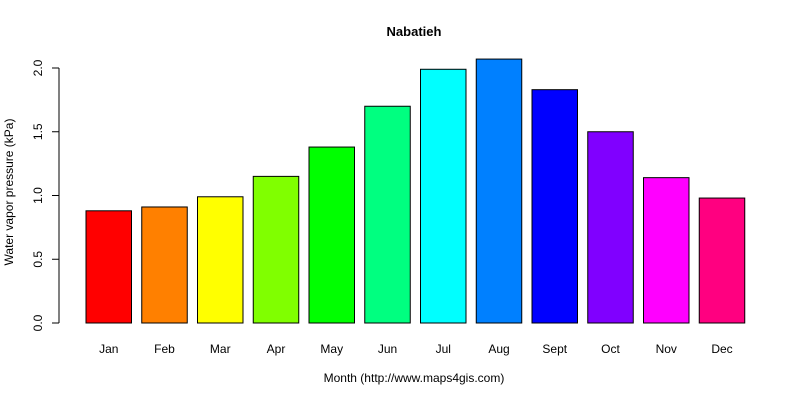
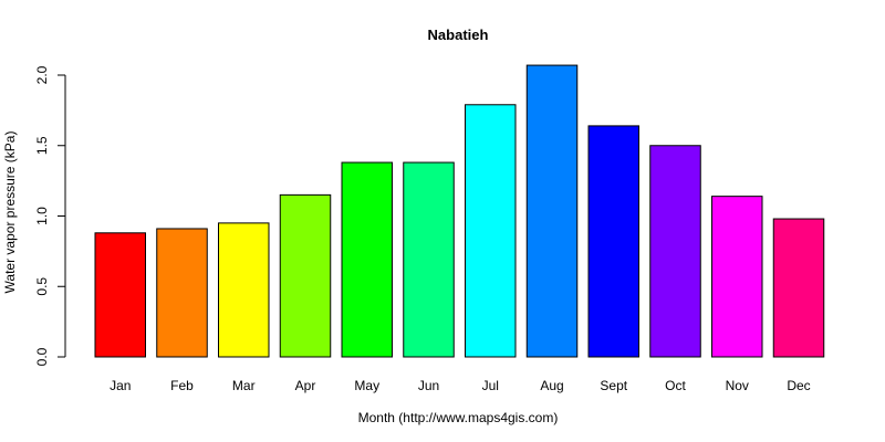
Mar: 0.99 -> 0.95
Jun: 1.70 -> 1.38
Jul: 1.99 -> 1.79
Sept: 1.83 -> 1.64
